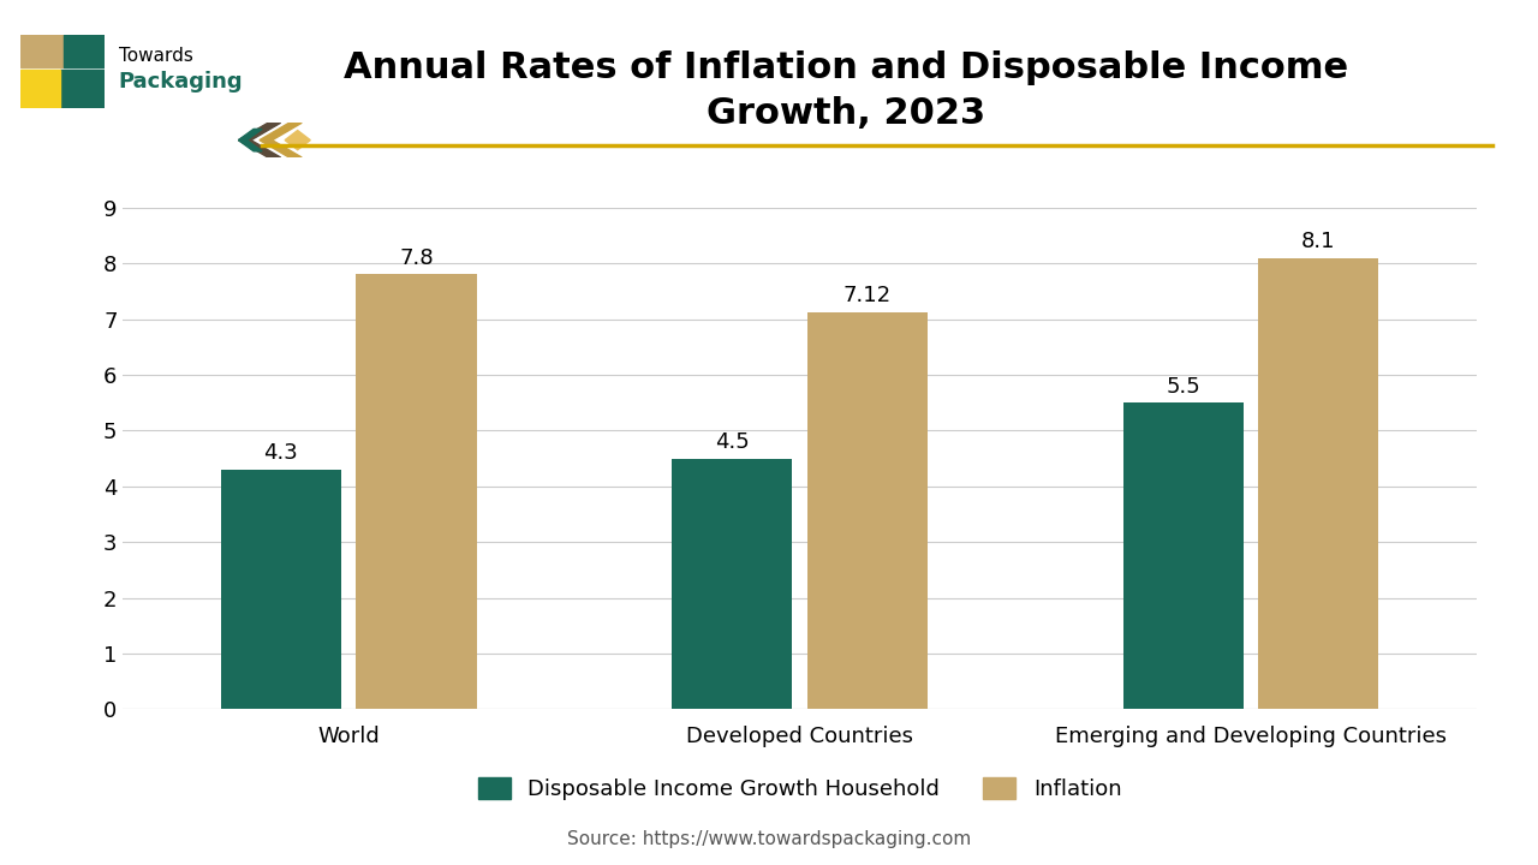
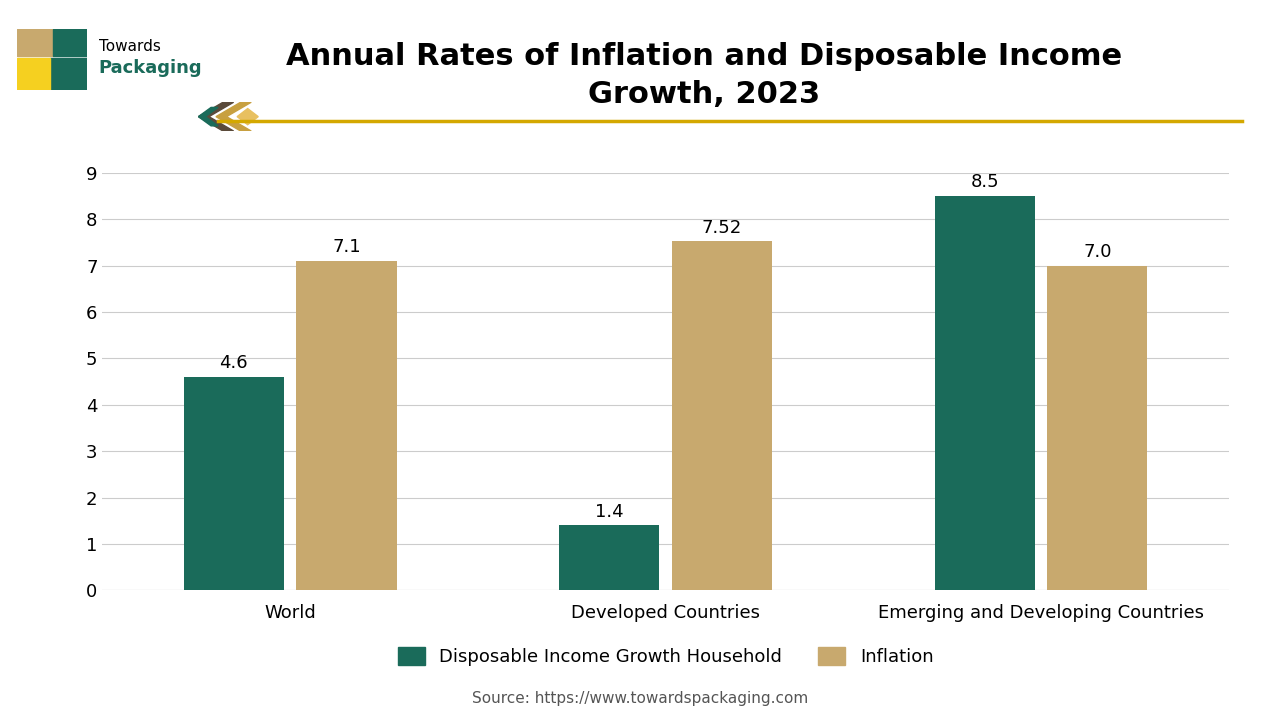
Disposable Income Growth Household/World: 4.3 -> 4.6
Inflation/World: 7.8 -> 7.1
Disposable Income Growth Household/Developed Countries: 4.5 -> 1.4
Inflation/Developed Countries: 7.12 -> 7.52
Disposable Income Growth Household/Emerging and Developing Countries: 5.5 -> 8.5
Inflation/Emerging and Developing Countries: 8.1 -> 7.0
